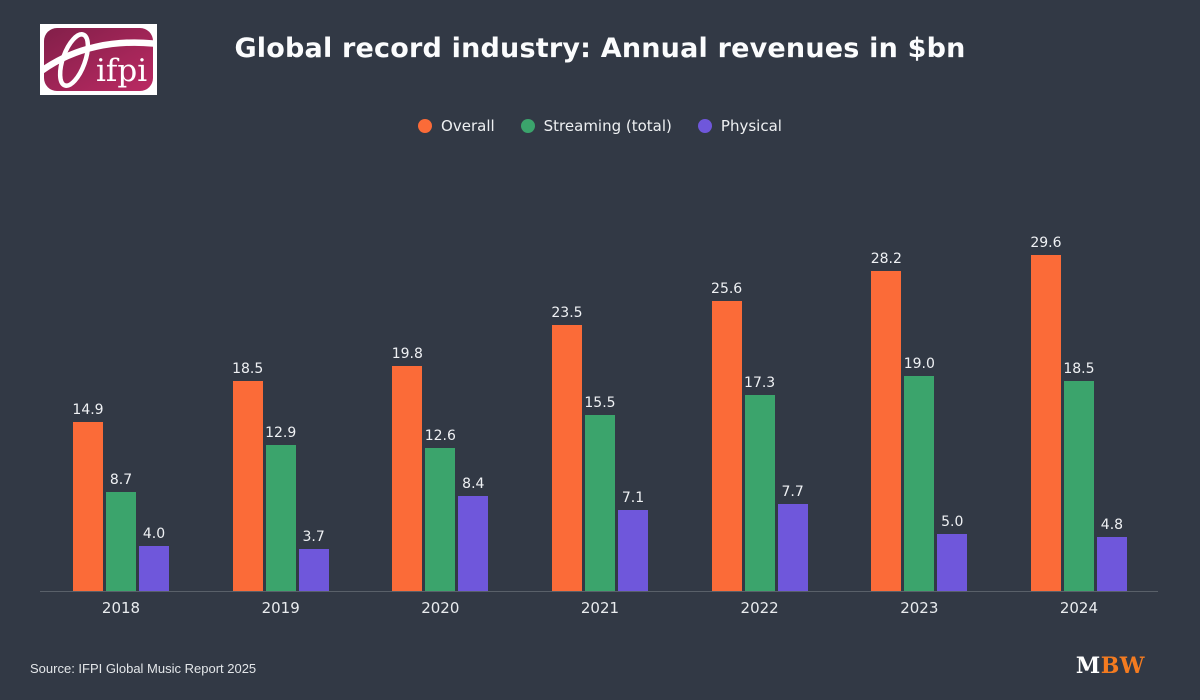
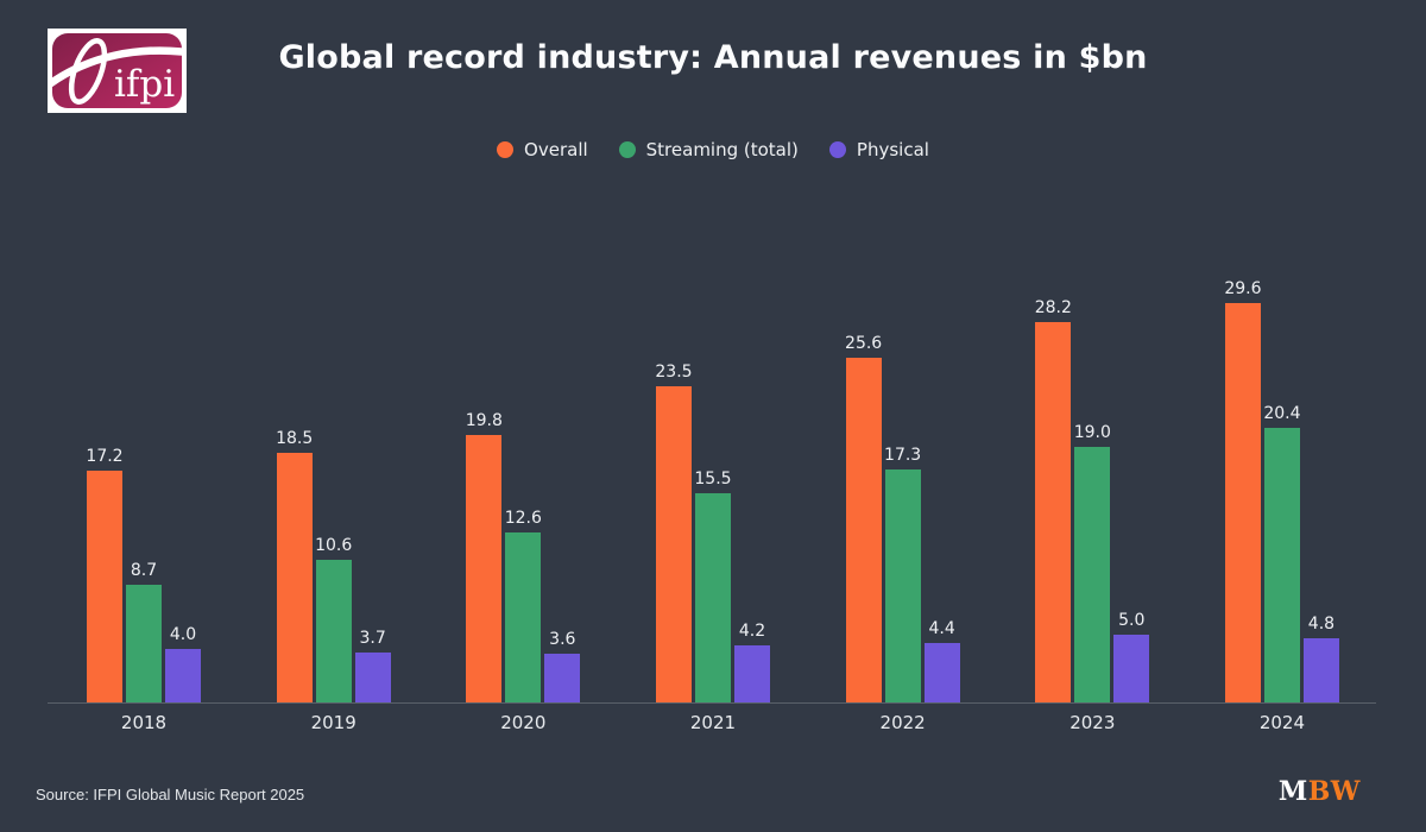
Overall/2018: 14.9 -> 17.2
Streaming (total)/2019: 12.9 -> 10.6
Physical/2020: 8.4 -> 3.6
Physical/2021: 7.1 -> 4.2
Physical/2022: 7.7 -> 4.4
Streaming (total)/2024: 18.5 -> 20.4
